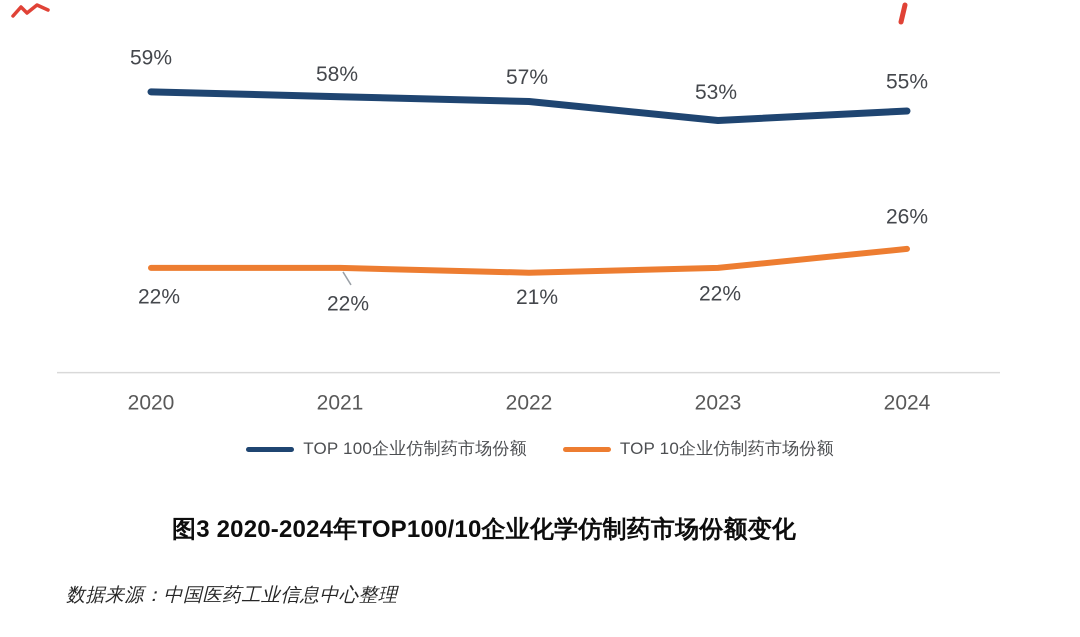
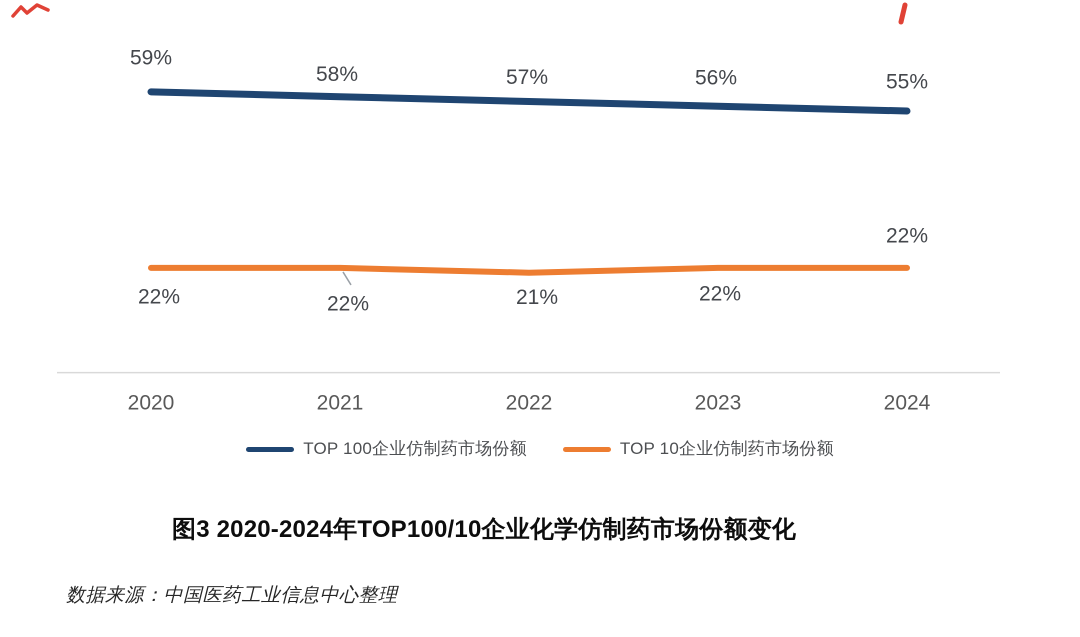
TOP 100企业仿制药市场份额/2023: 53% -> 56%
TOP 10企业仿制药市场份额/2024: 26% -> 22%
